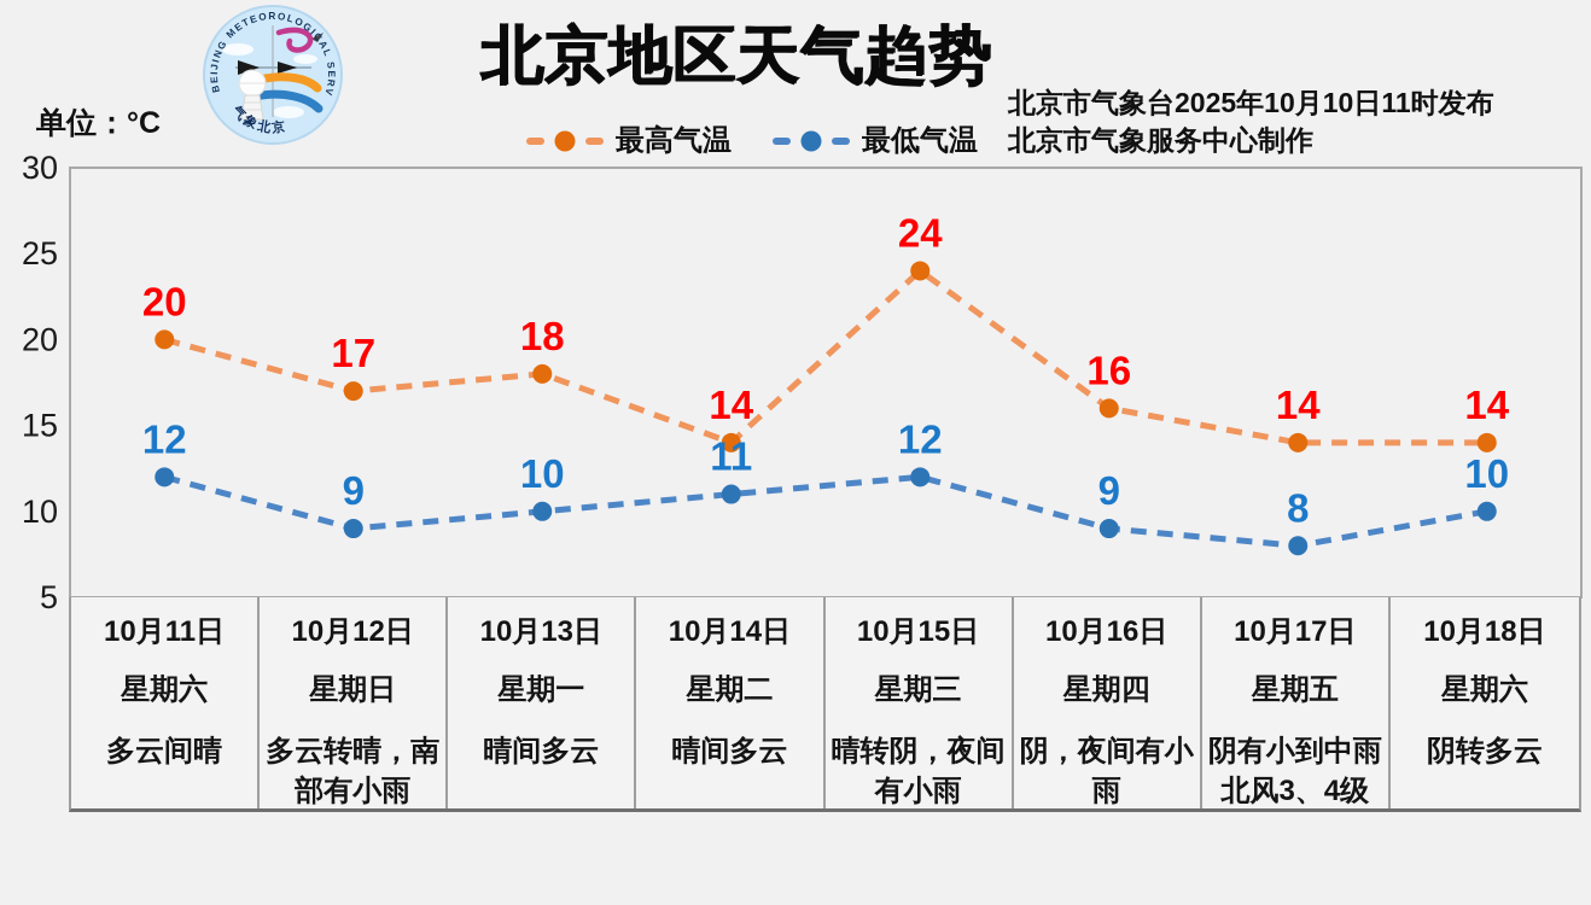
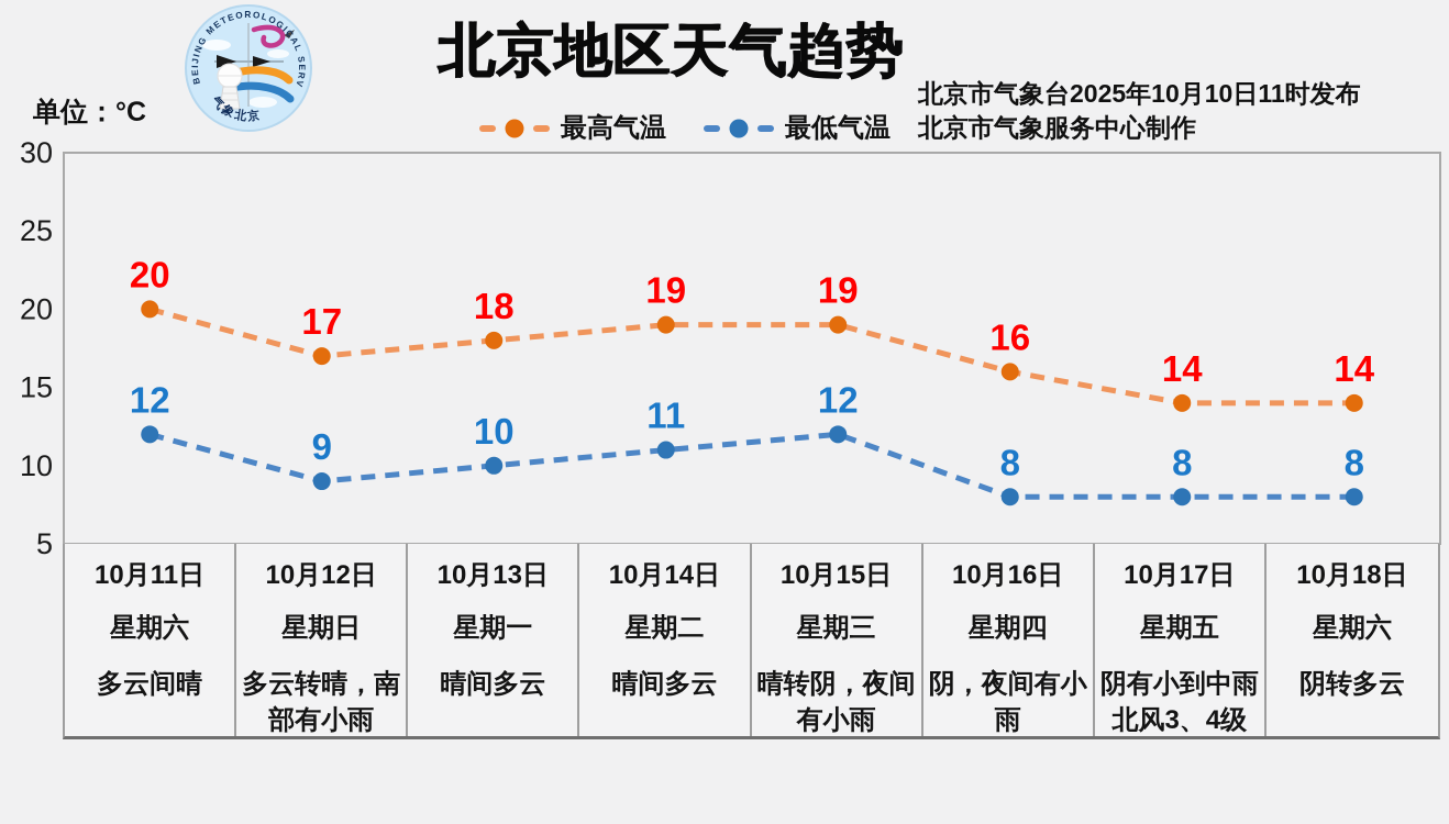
最高气温/10月14日: 14 -> 19
最高气温/10月15日: 24 -> 19
最低气温/10月16日: 9 -> 8
最低气温/10月18日: 10 -> 8
